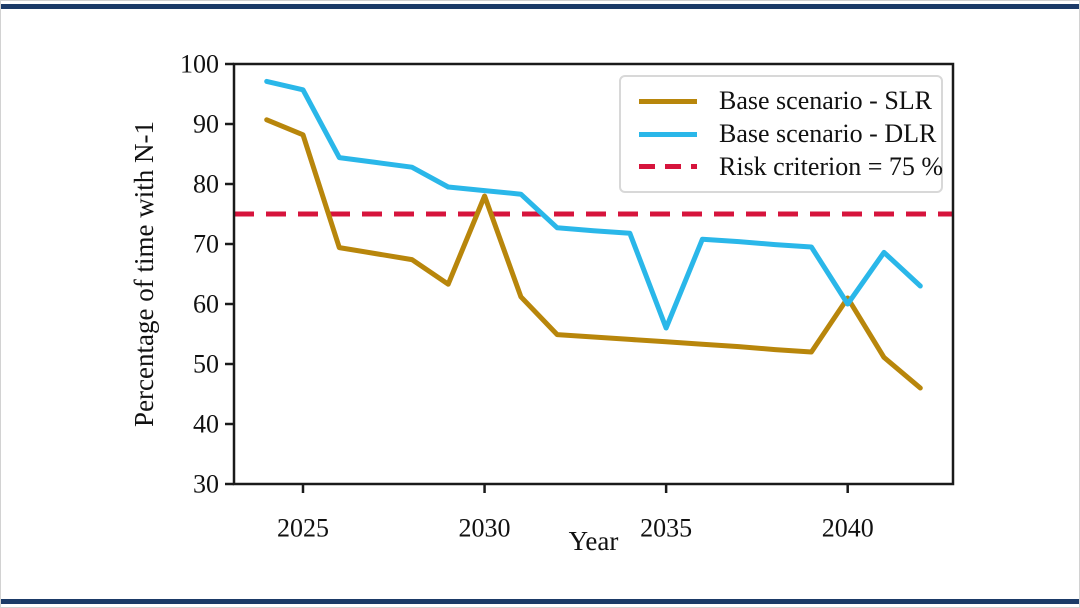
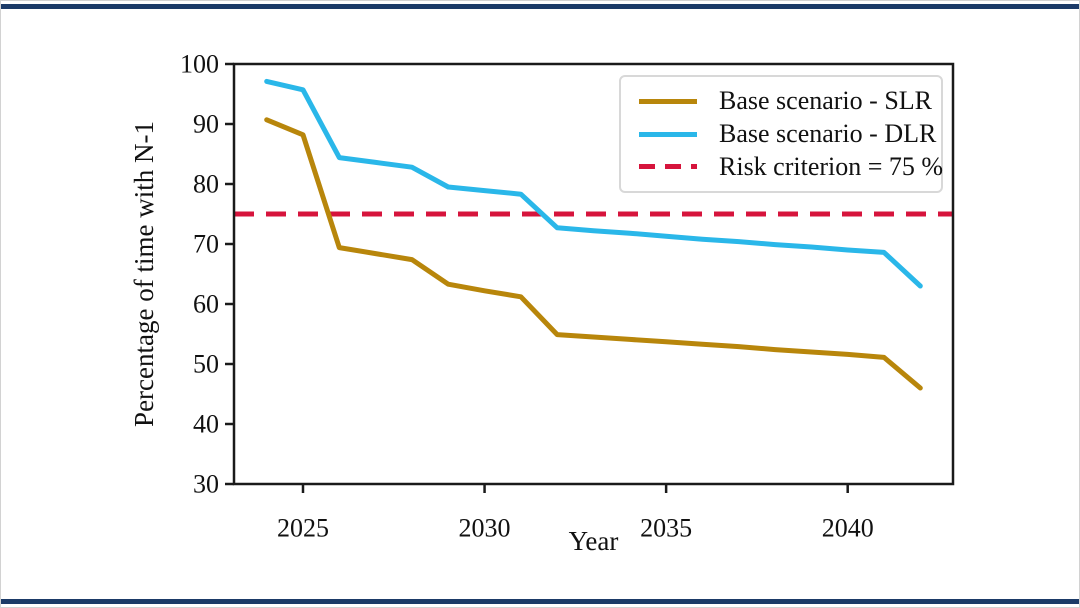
Base scenario - SLR/2030: 78 -> 62
Base scenario - DLR/2035: 56 -> 71
Base scenario - SLR/2040: 61 -> 52
Base scenario - DLR/2040: 60 -> 69
